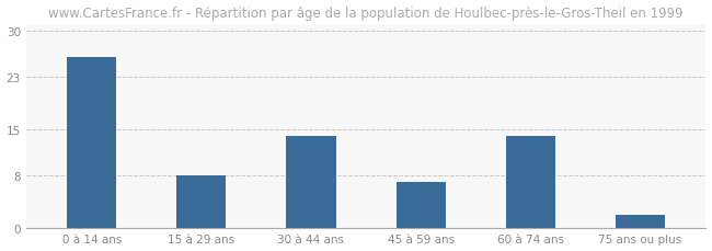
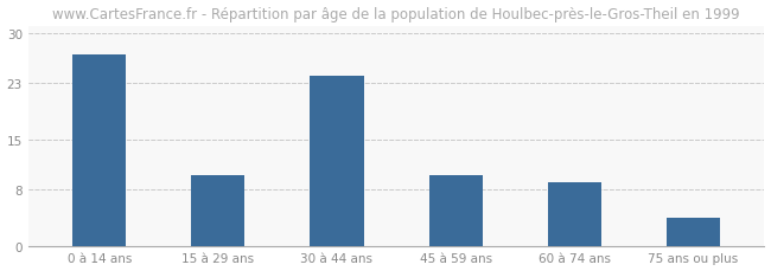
0 à 14 ans: 26 -> 27
15 à 29 ans: 8 -> 10
30 à 44 ans: 14 -> 24
45 à 59 ans: 7 -> 10
60 à 74 ans: 14 -> 9
75 ans ou plus: 2 -> 4
